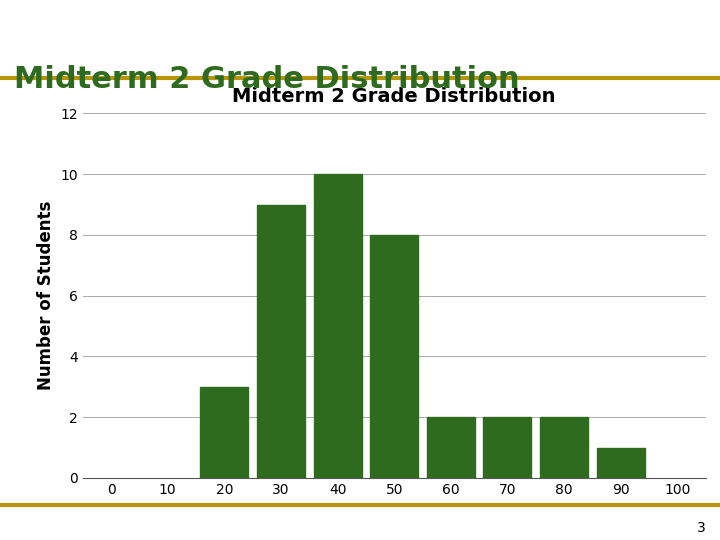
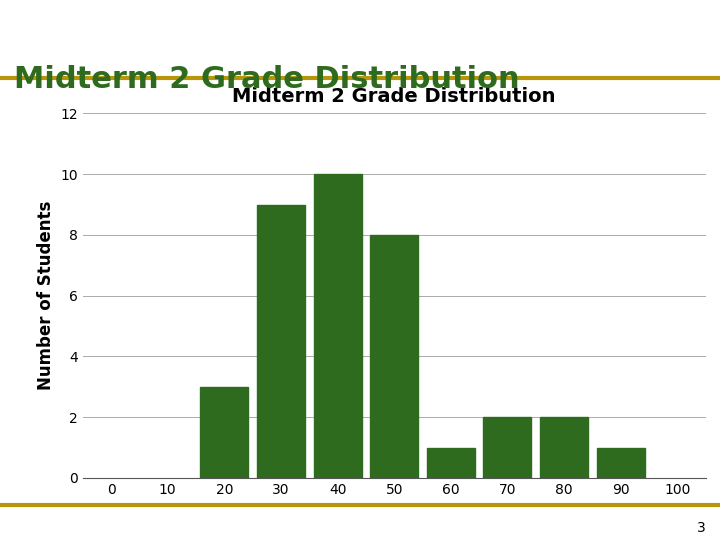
60: 2 -> 1
